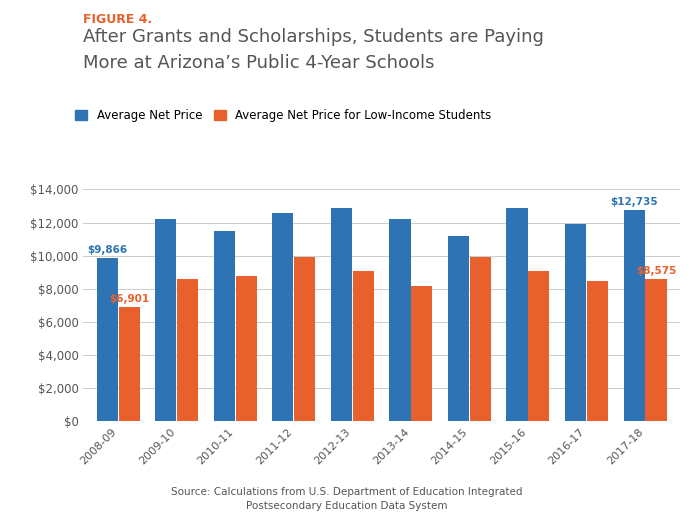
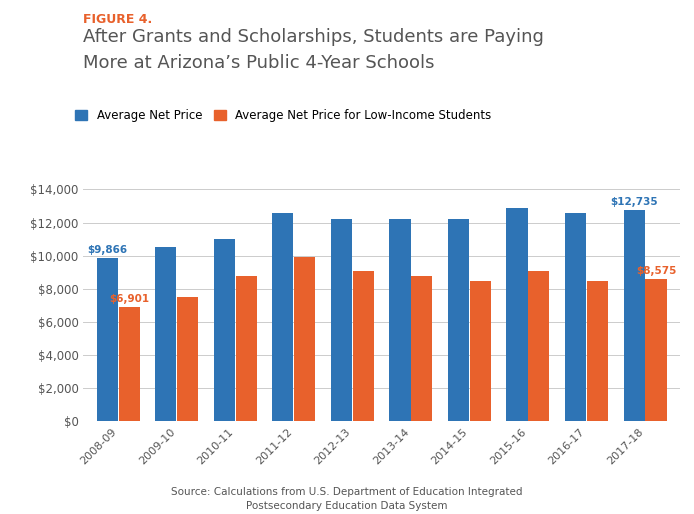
Average Net Price/2009-10: $12,200 -> $10,500
Average Net Price for Low-Income Students/2009-10: $8,600 -> $7,500
Average Net Price/2010-11: $11,500 -> $11,000
Average Net Price/2012-13: $12,900 -> $12,200
Average Net Price for Low-Income Students/2013-14: $8,200 -> $8,800
Average Net Price/2014-15: $11,200 -> $12,200
Average Net Price for Low-Income Students/2014-15: $9,900 -> $8,400
Average Net Price/2016-17: $11,900 -> $12,600
